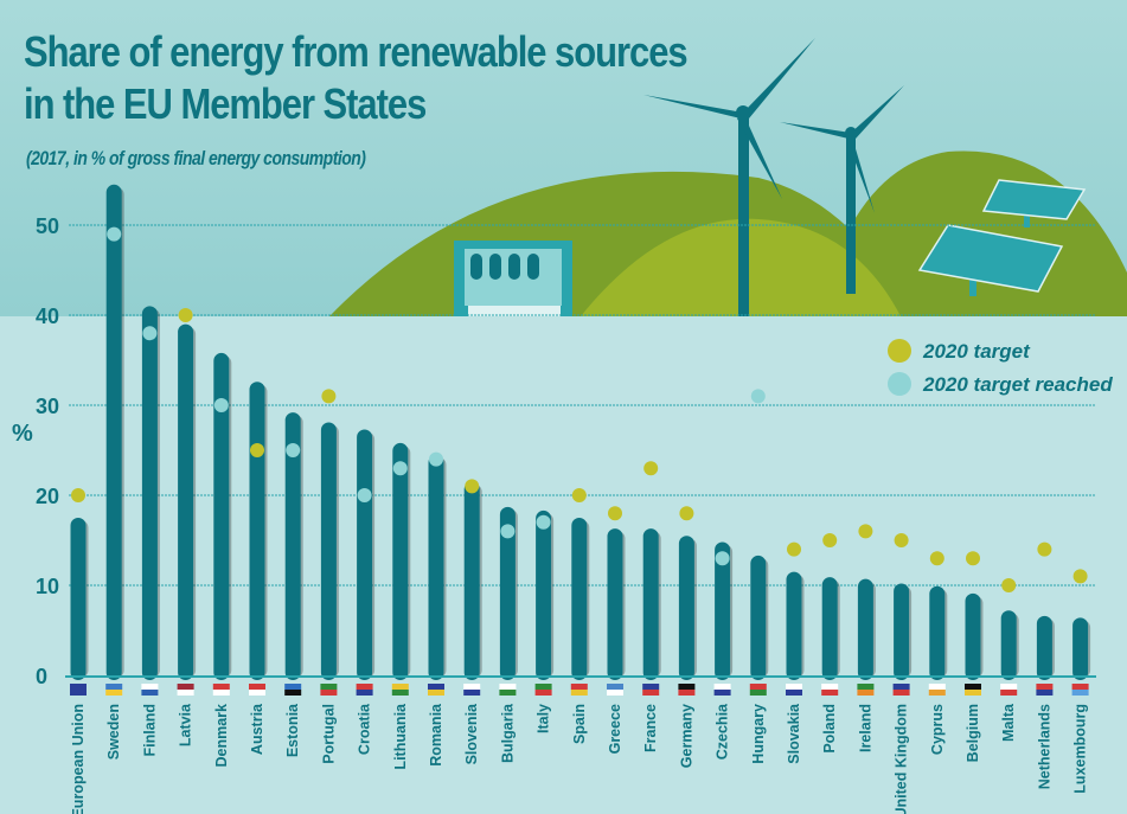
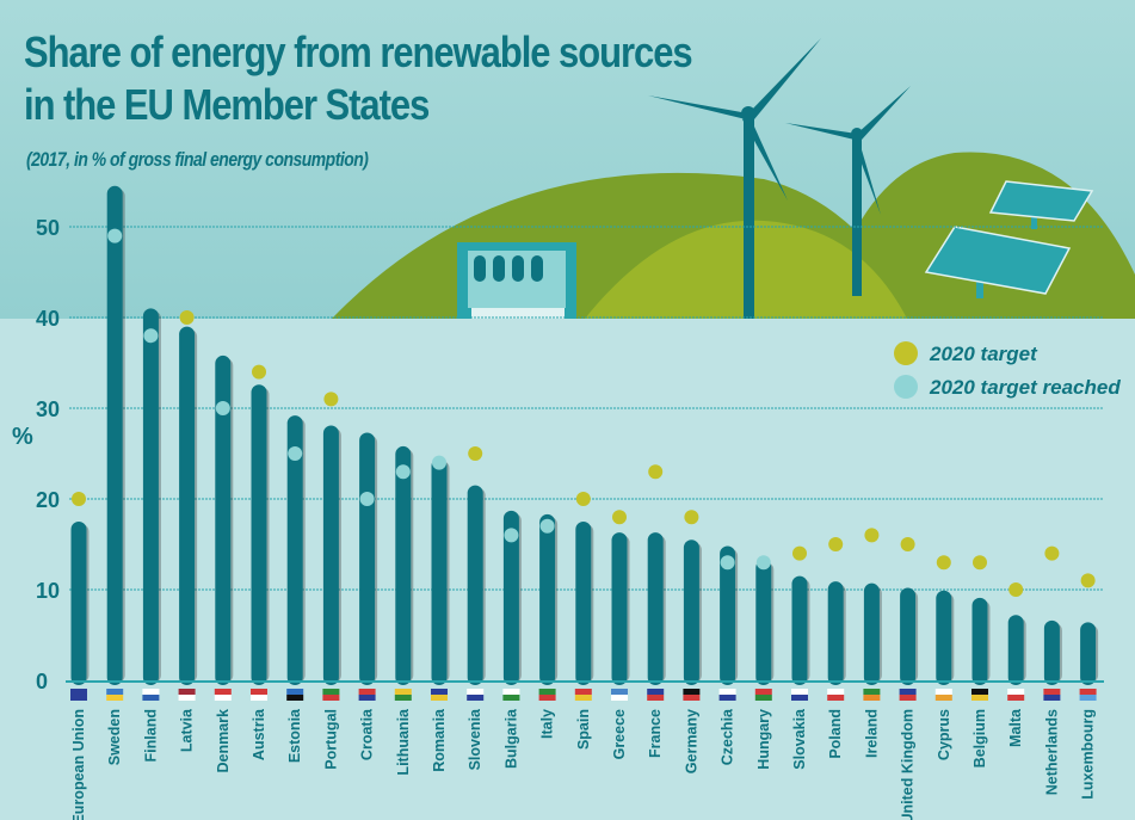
2020 target/Austria: 25 -> 34
2020 target/Slovenia: 21 -> 25
2020 target/Hungary: 31 -> 13
